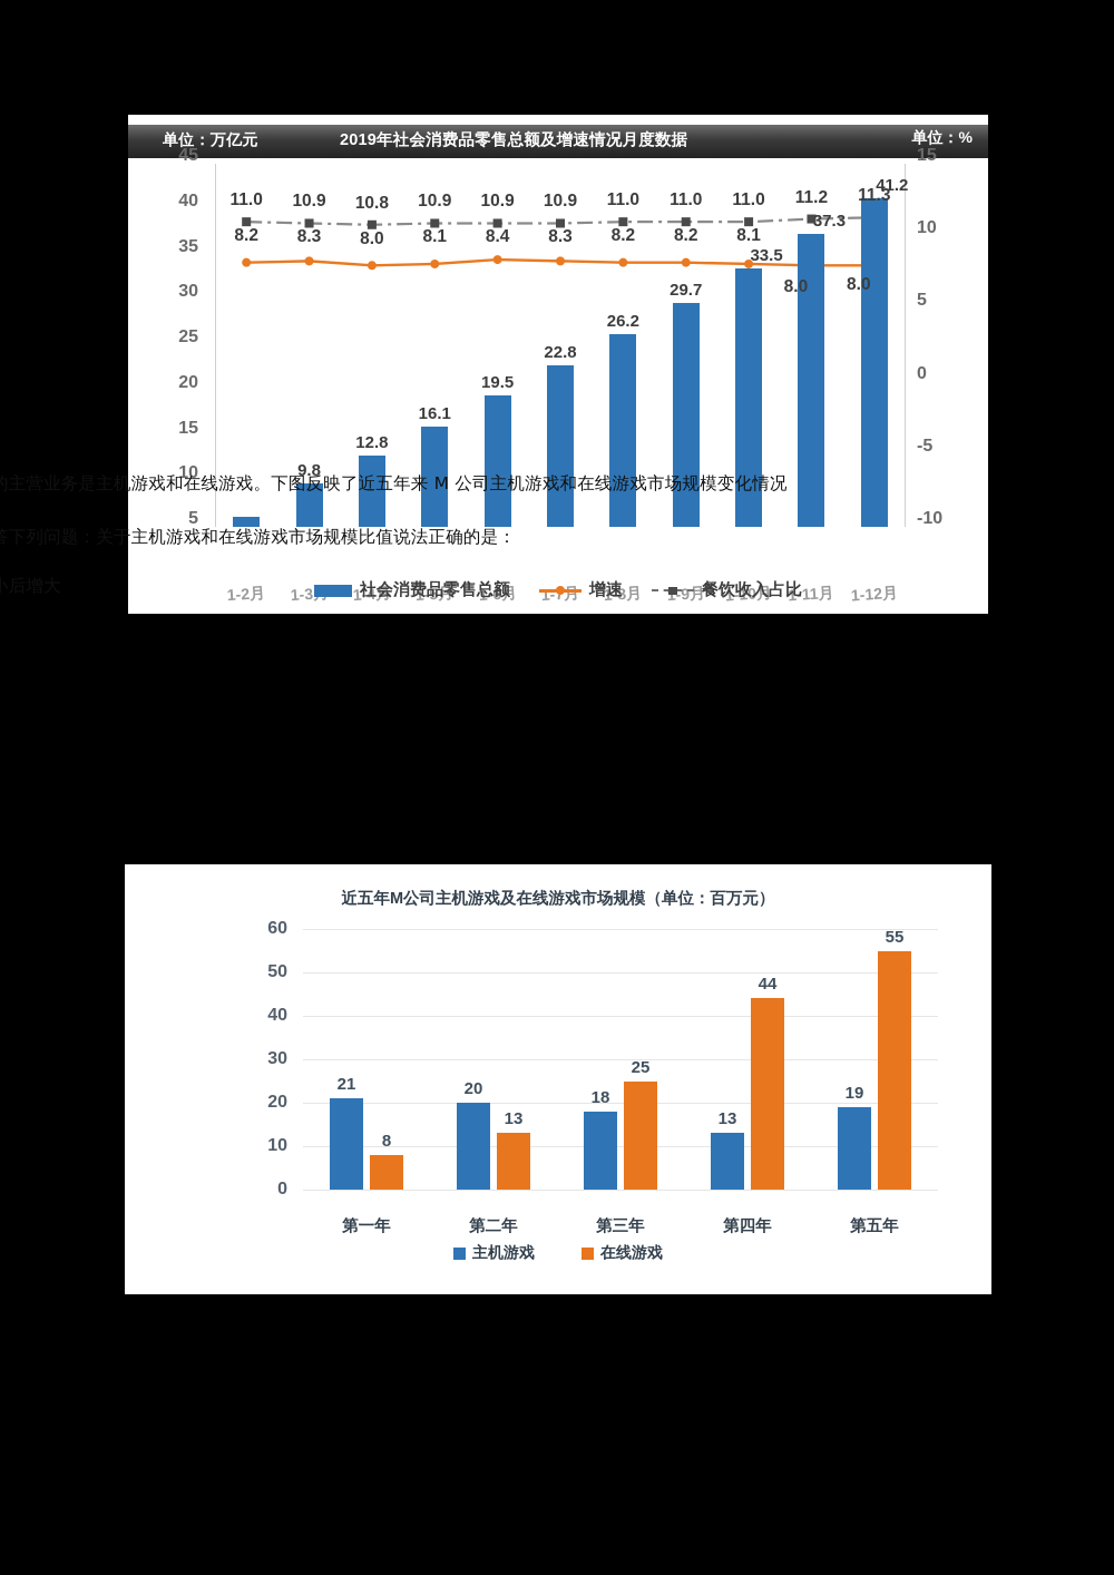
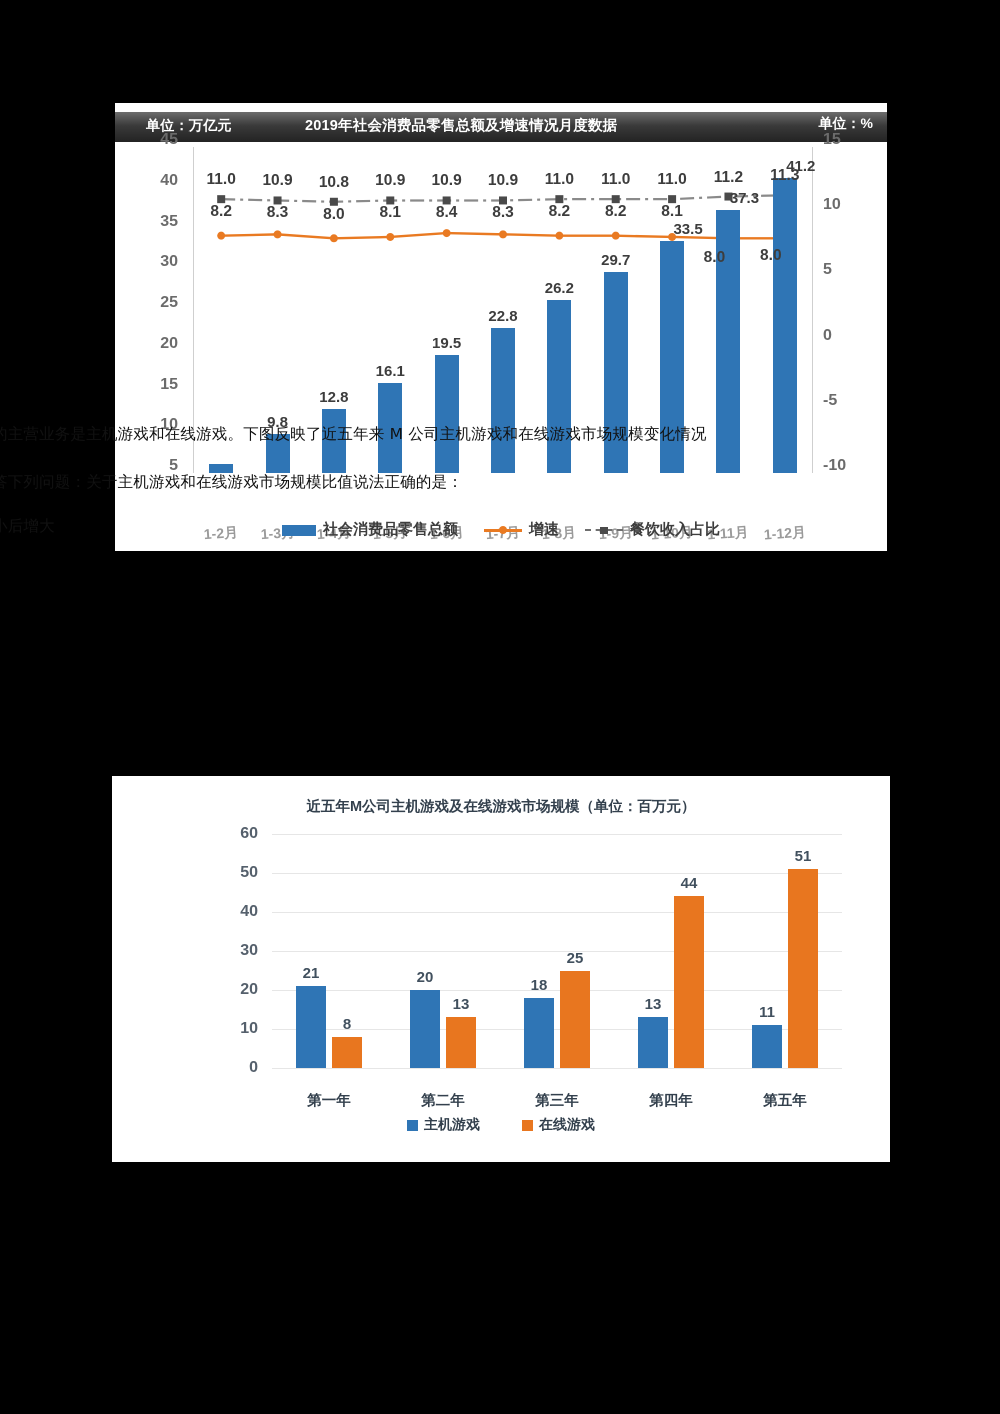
近五年M公司主机游戏及在线游戏市场规模（单位：百万元）/主机游戏/第五年: 19 -> 11
近五年M公司主机游戏及在线游戏市场规模（单位：百万元）/在线游戏/第五年: 55 -> 51
